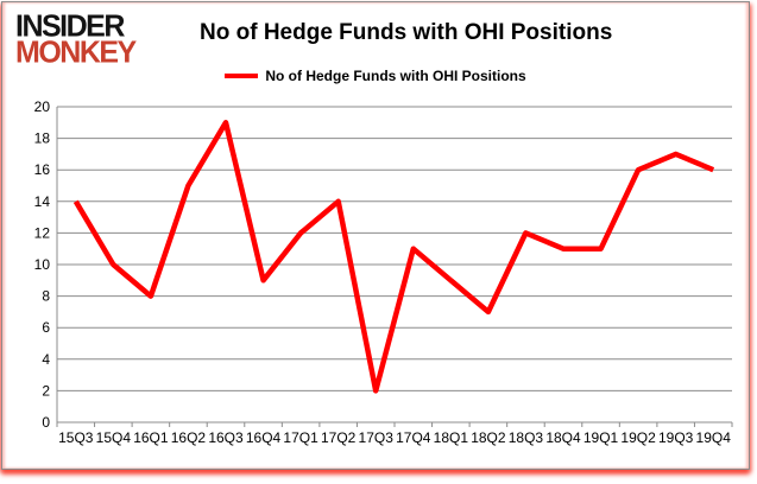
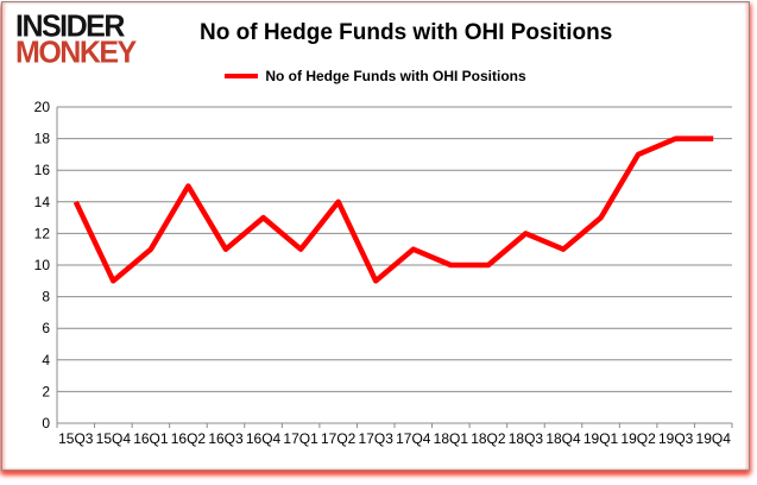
15Q4: 10 -> 9
16Q1: 8 -> 11
16Q3: 19 -> 11
16Q4: 9 -> 13
17Q1: 12 -> 11
17Q3: 2 -> 9
18Q1: 9 -> 10
18Q2: 7 -> 10
19Q1: 11 -> 13
19Q2: 16 -> 17
19Q3: 17 -> 18
19Q4: 16 -> 18
